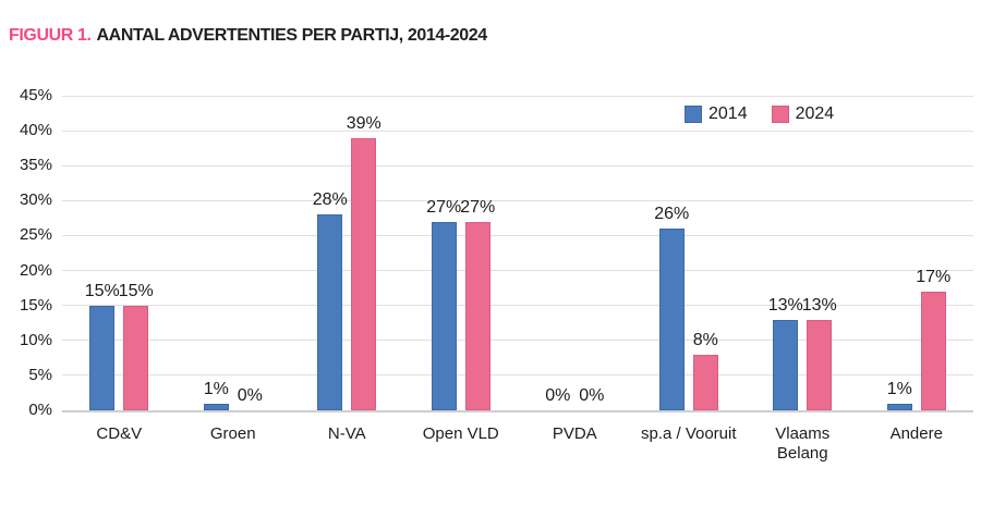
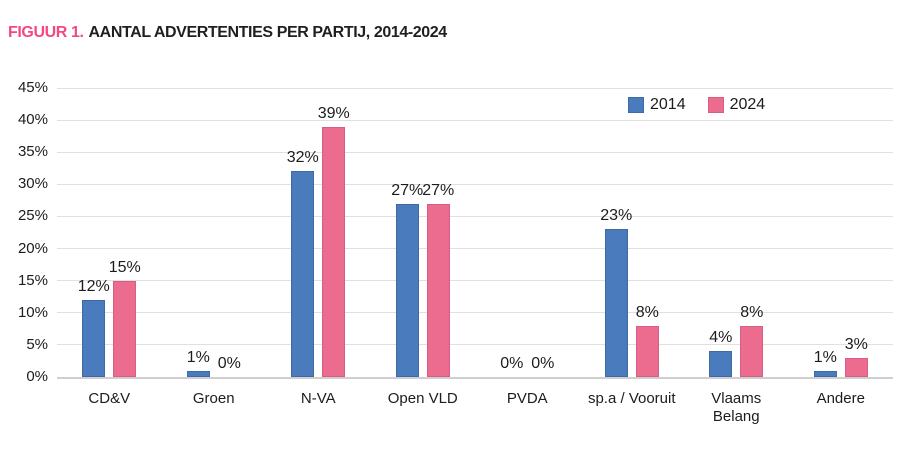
2014/CD&V: 15% -> 12%
2014/N-VA: 28% -> 32%
2014/sp.a / Vooruit: 26% -> 23%
2014/Vlaams Belang: 13% -> 4%
2024/Vlaams Belang: 13% -> 8%
2024/Andere: 17% -> 3%
